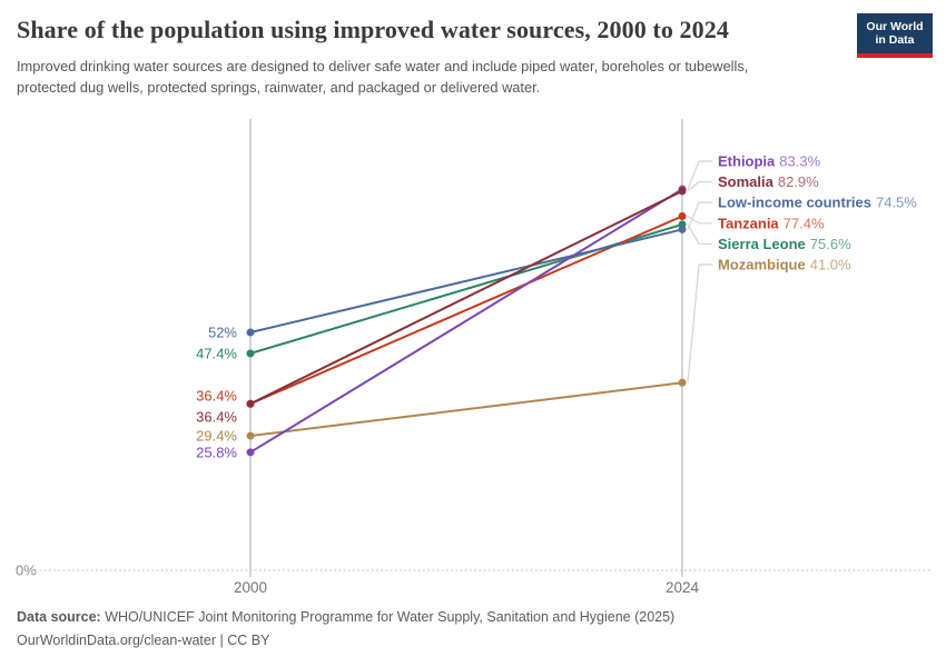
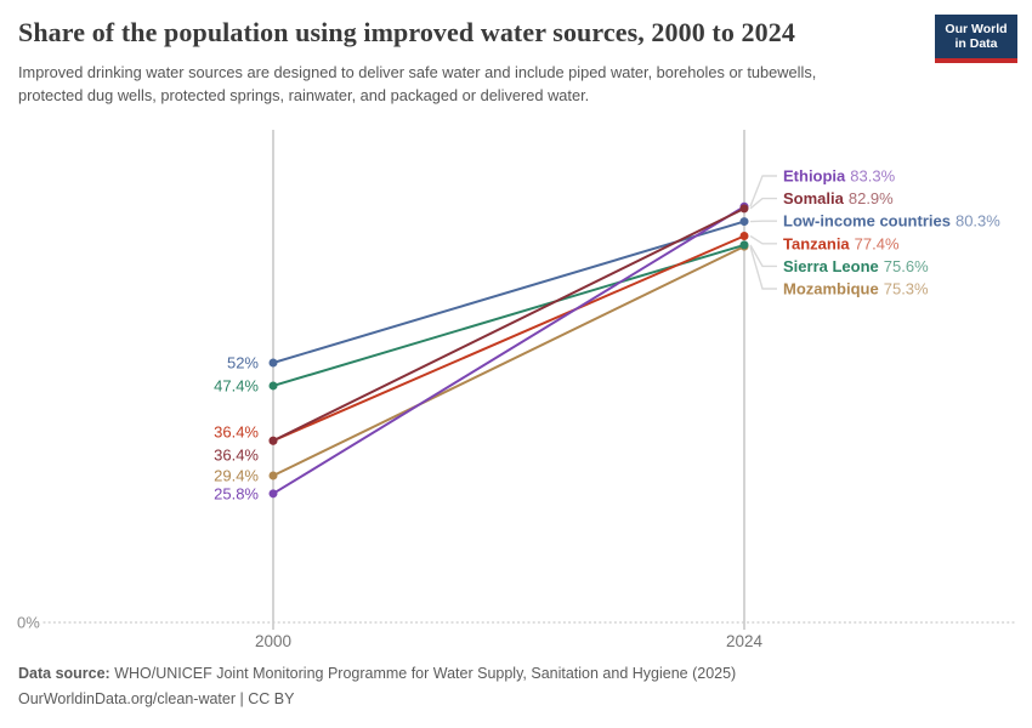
Low-income countries/2024: 74.5% -> 80.3%
Mozambique/2024: 41.0% -> 75.3%
